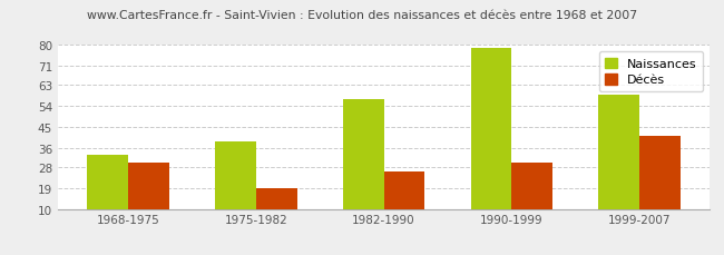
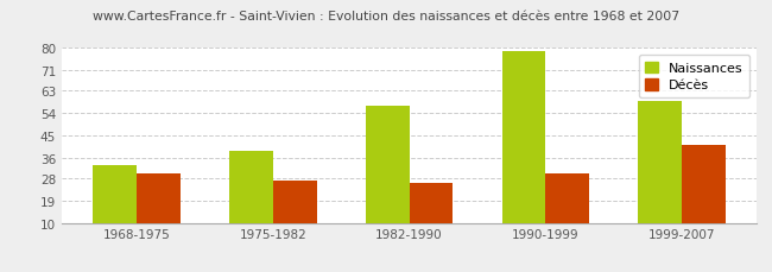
Décès/1975-1982: 19 -> 27
